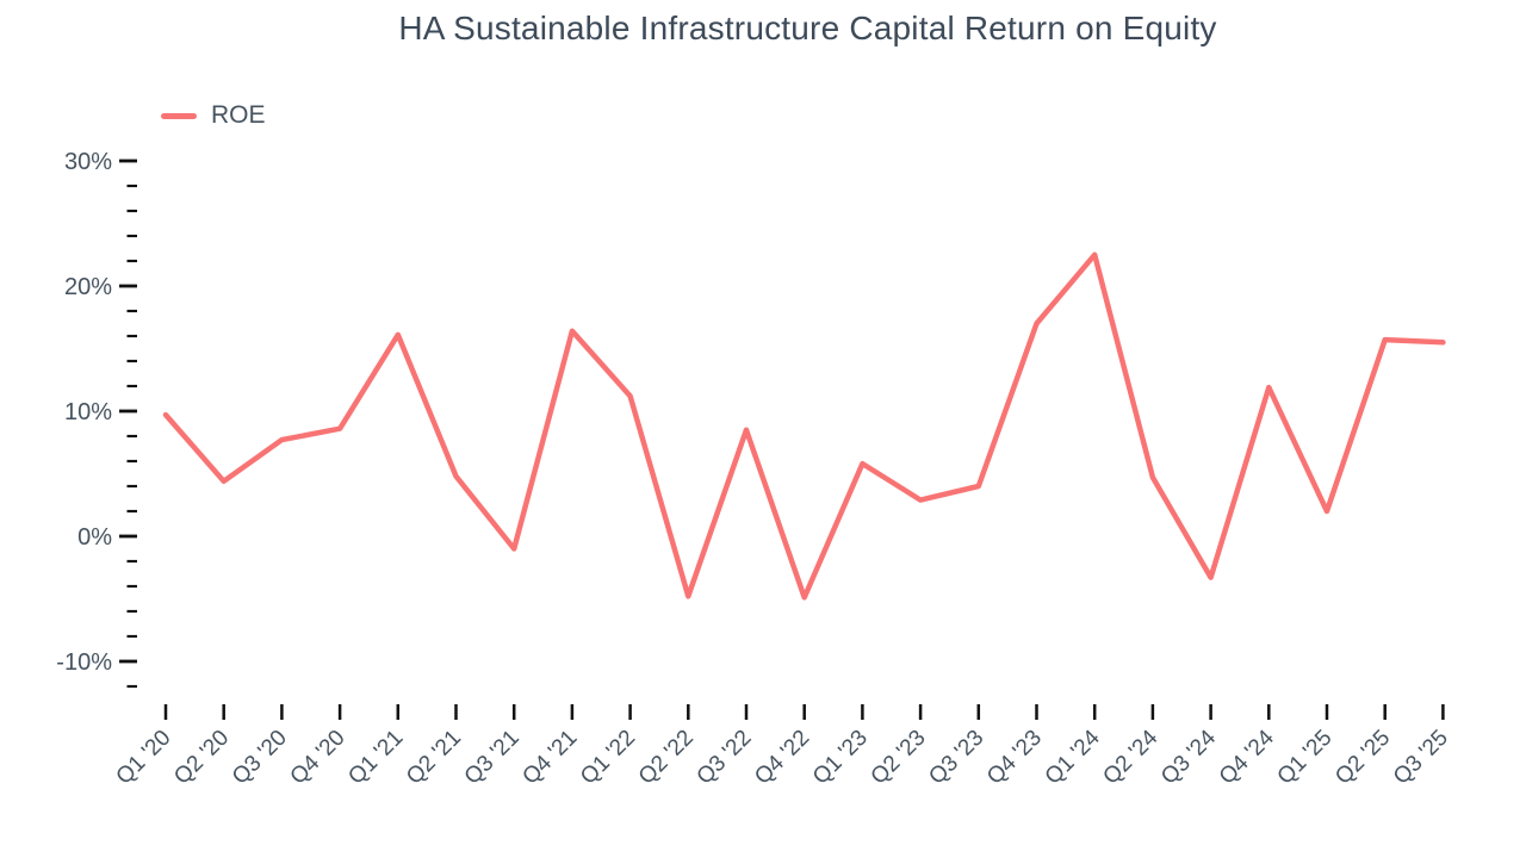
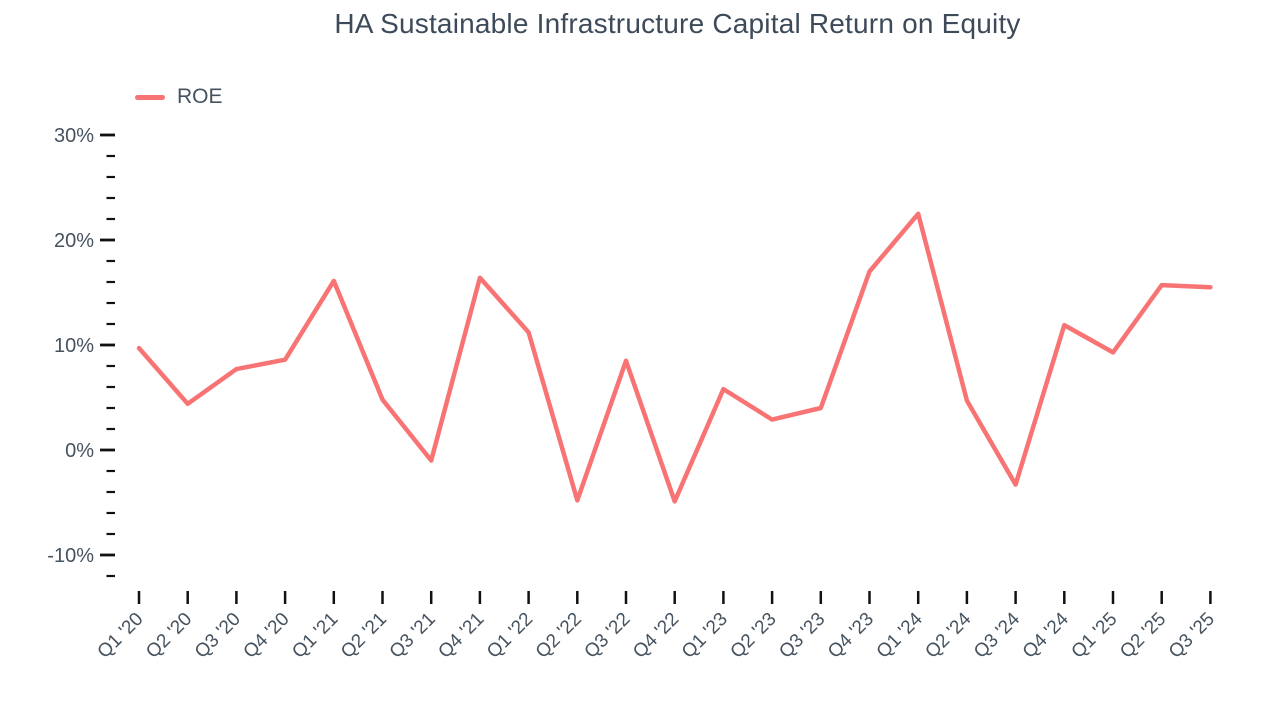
Q1 '25: 2.0% -> 9.3%
